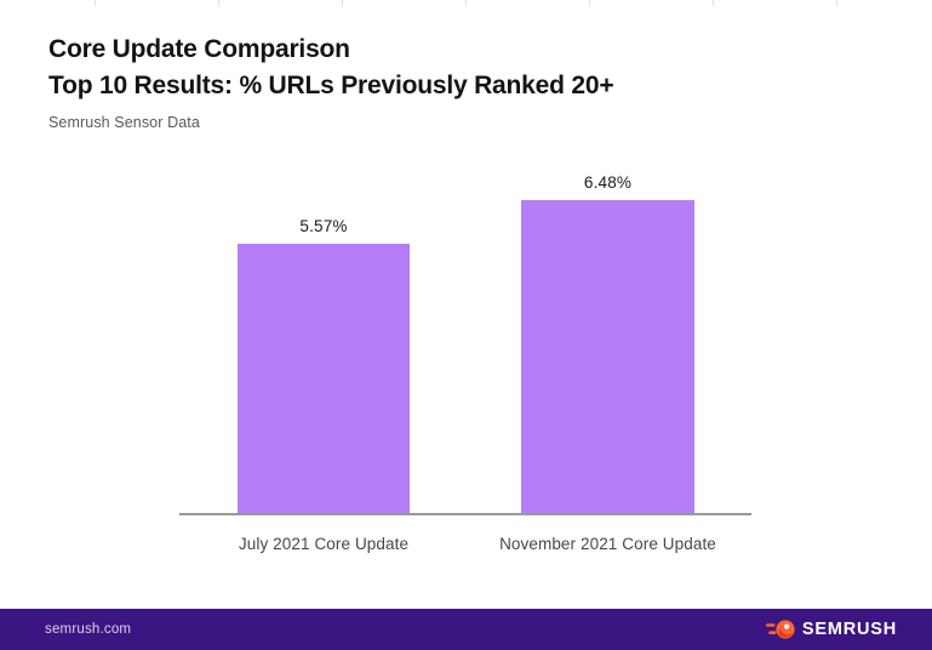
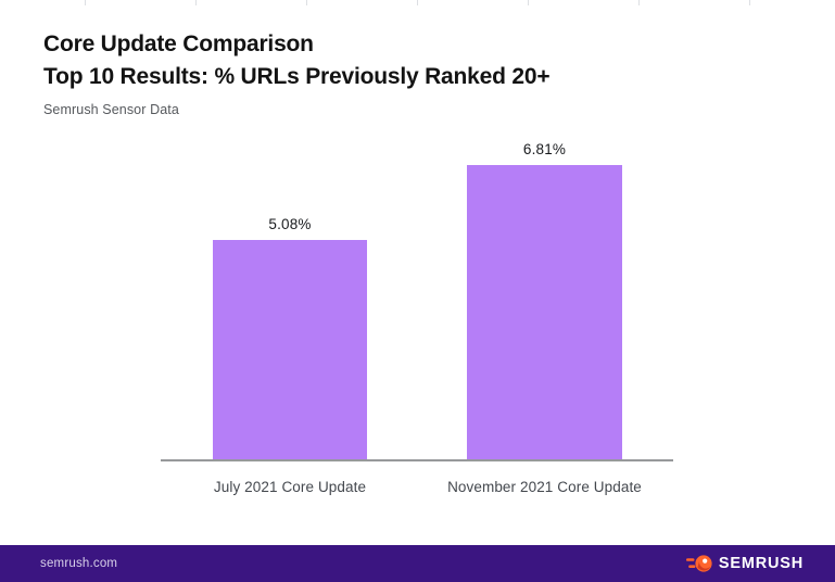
July 2021 Core Update: 5.57% -> 5.08%
November 2021 Core Update: 6.48% -> 6.81%
